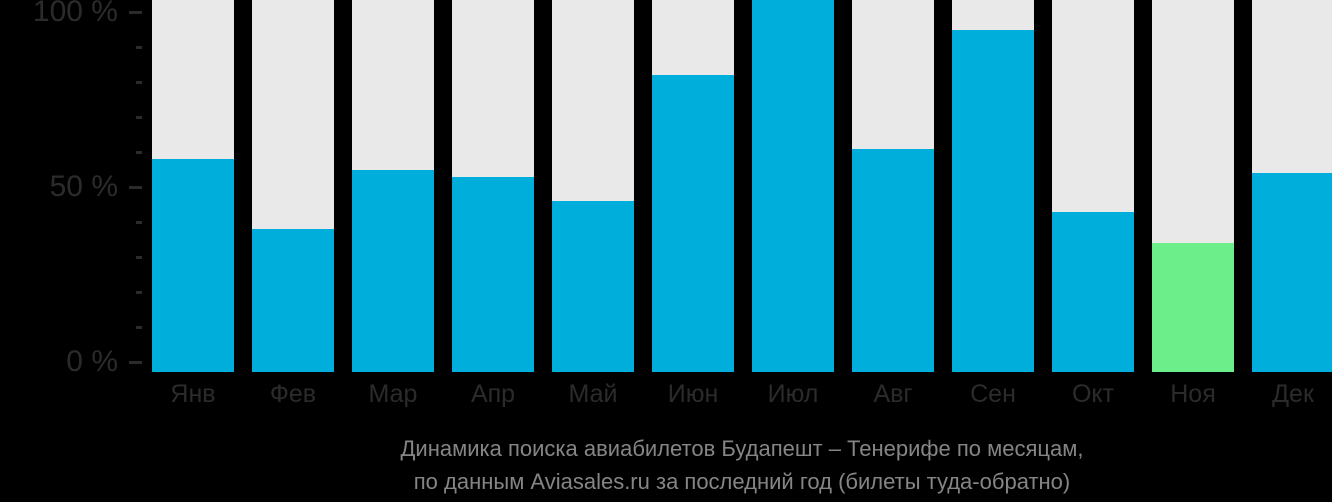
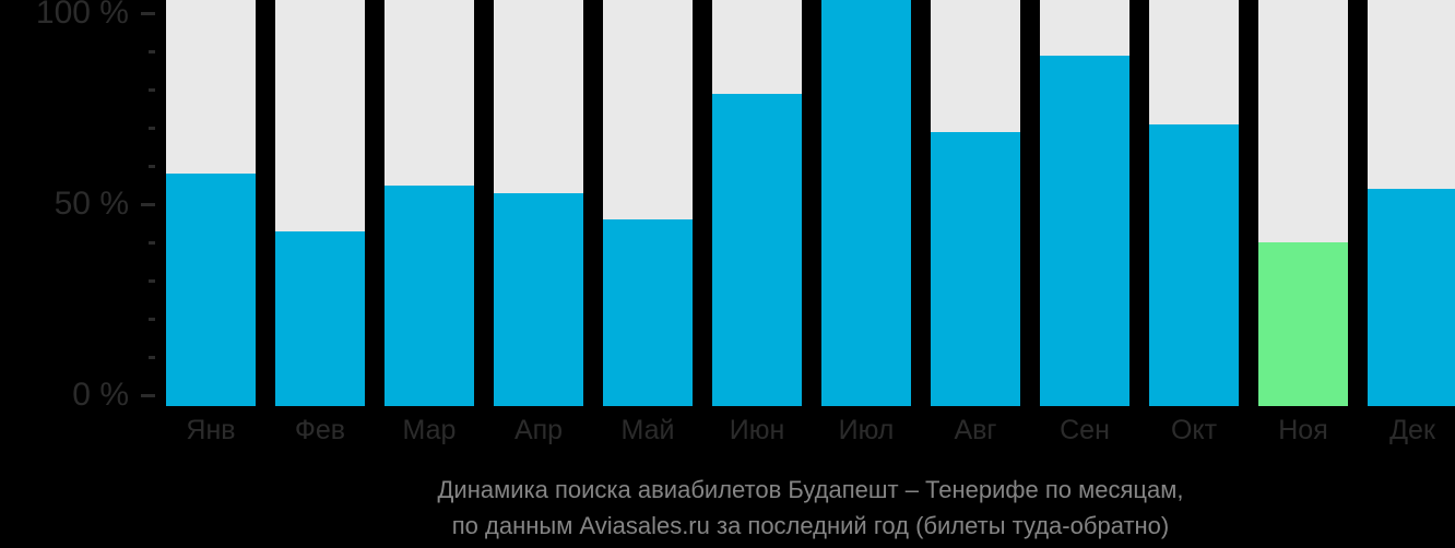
Фев: 38% -> 43%
Июн: 82% -> 79%
Авг: 61% -> 69%
Сен: 95% -> 89%
Окт: 43% -> 71%
Ноя: 34% -> 40%
